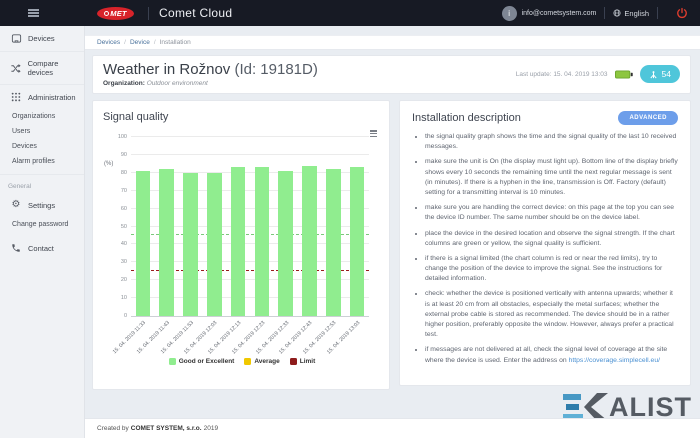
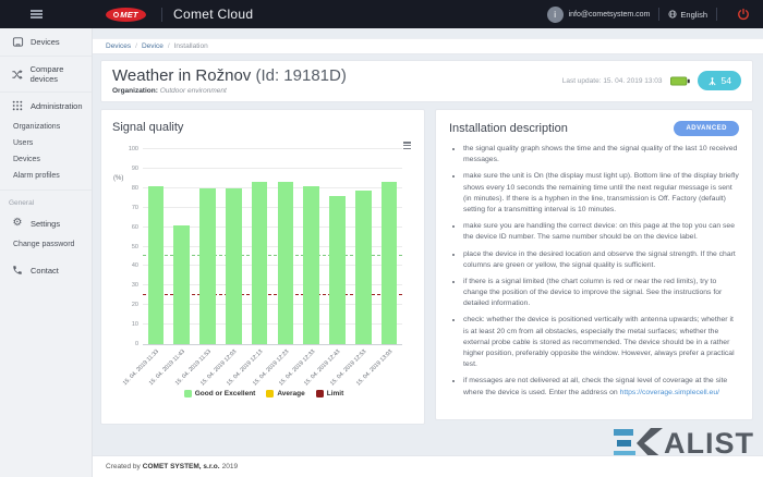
15. 04. 2019 11:43: 82 -> 61
15. 04. 2019 12:43: 84 -> 76
15. 04. 2019 12:53: 82 -> 79
